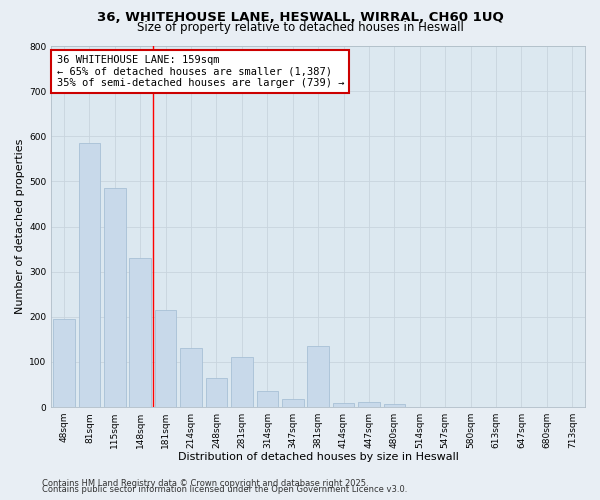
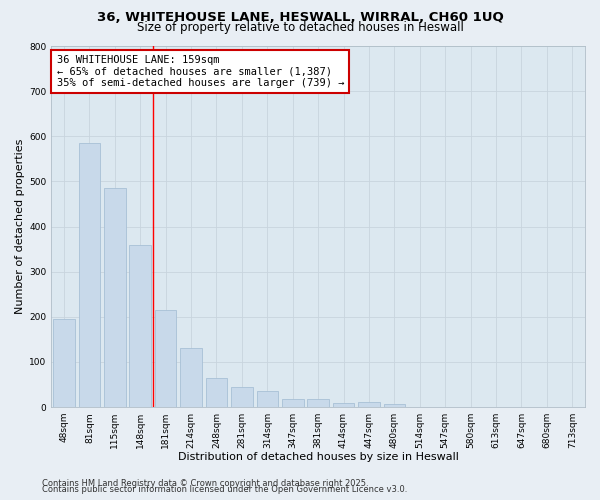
148sqm: 330 -> 360
281sqm: 110 -> 45
381sqm: 135 -> 17
